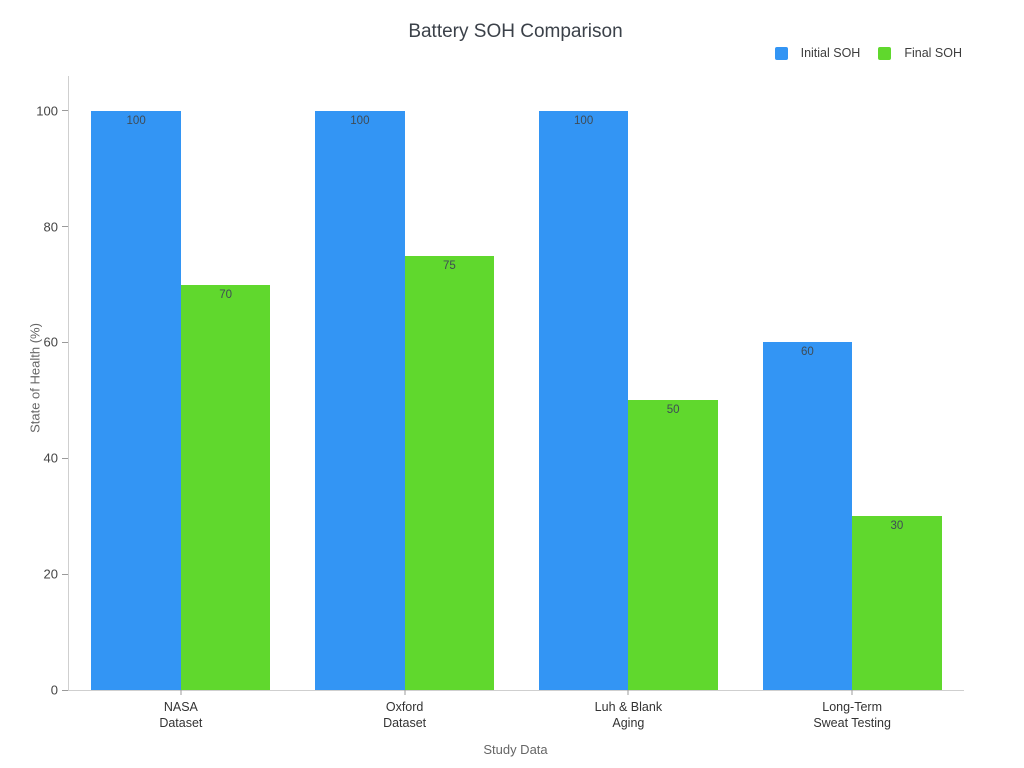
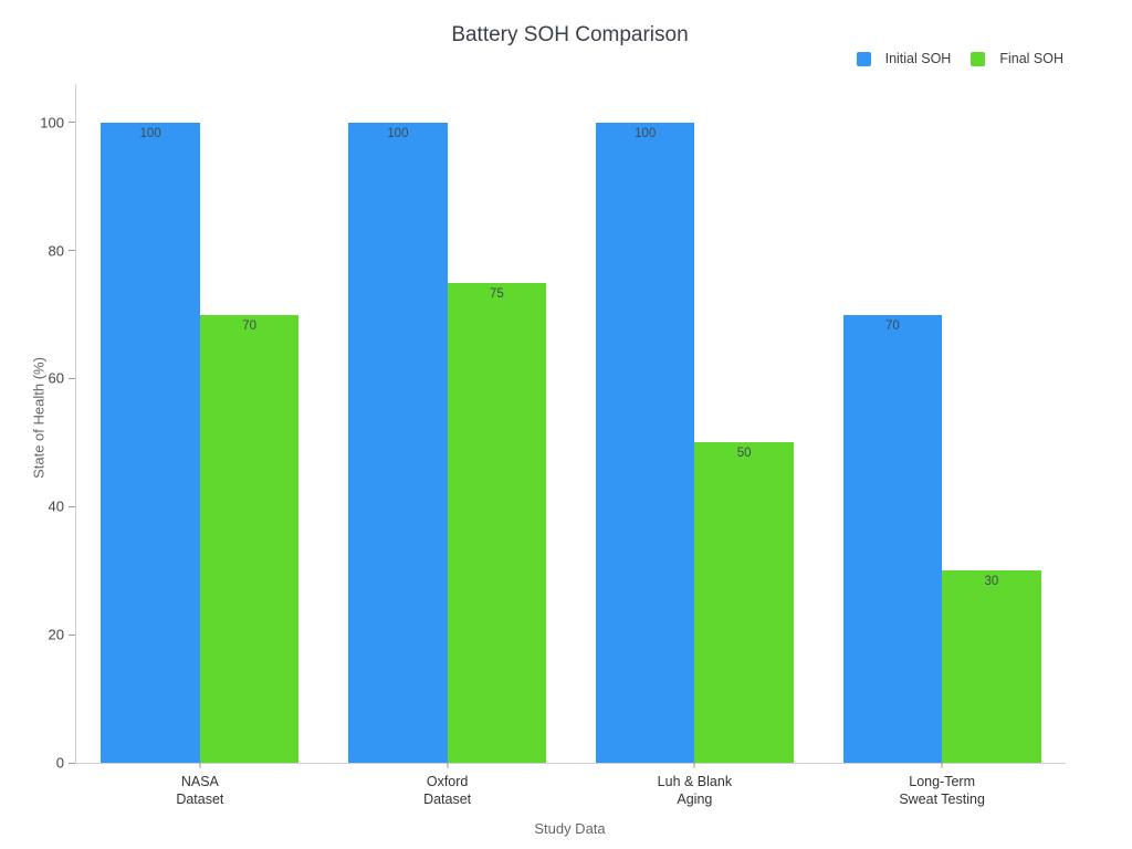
Initial SOH/Long-Term Sweat Testing: 60 -> 70
